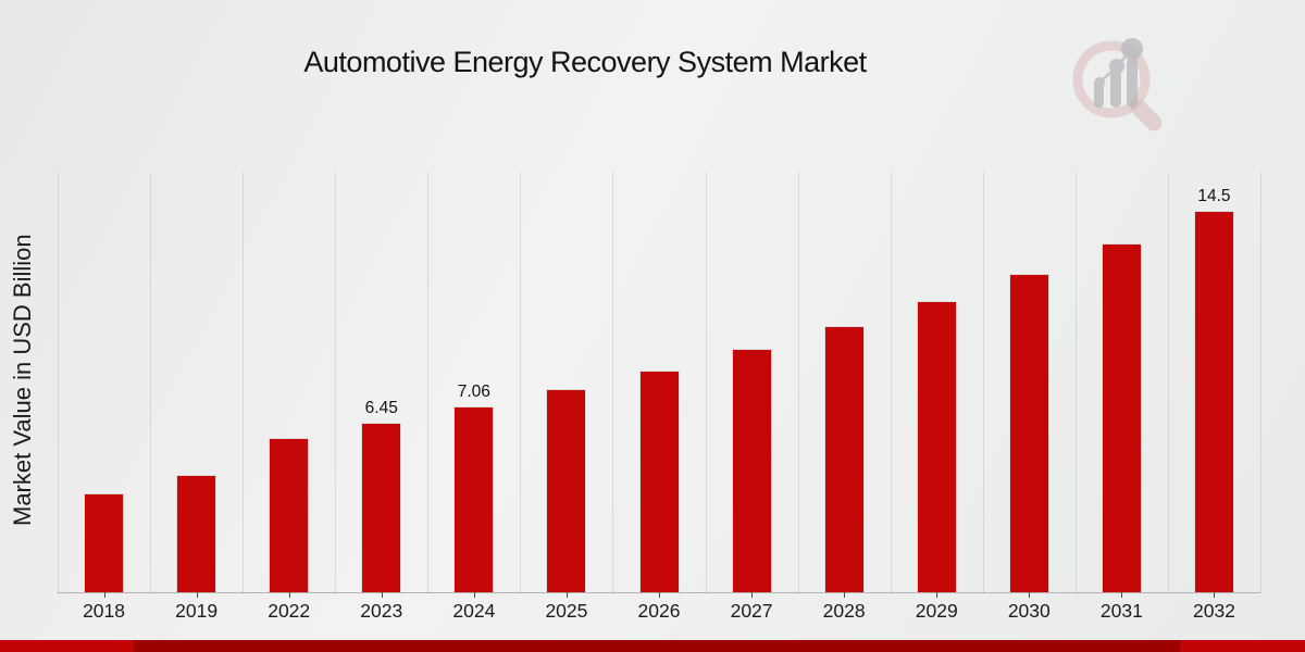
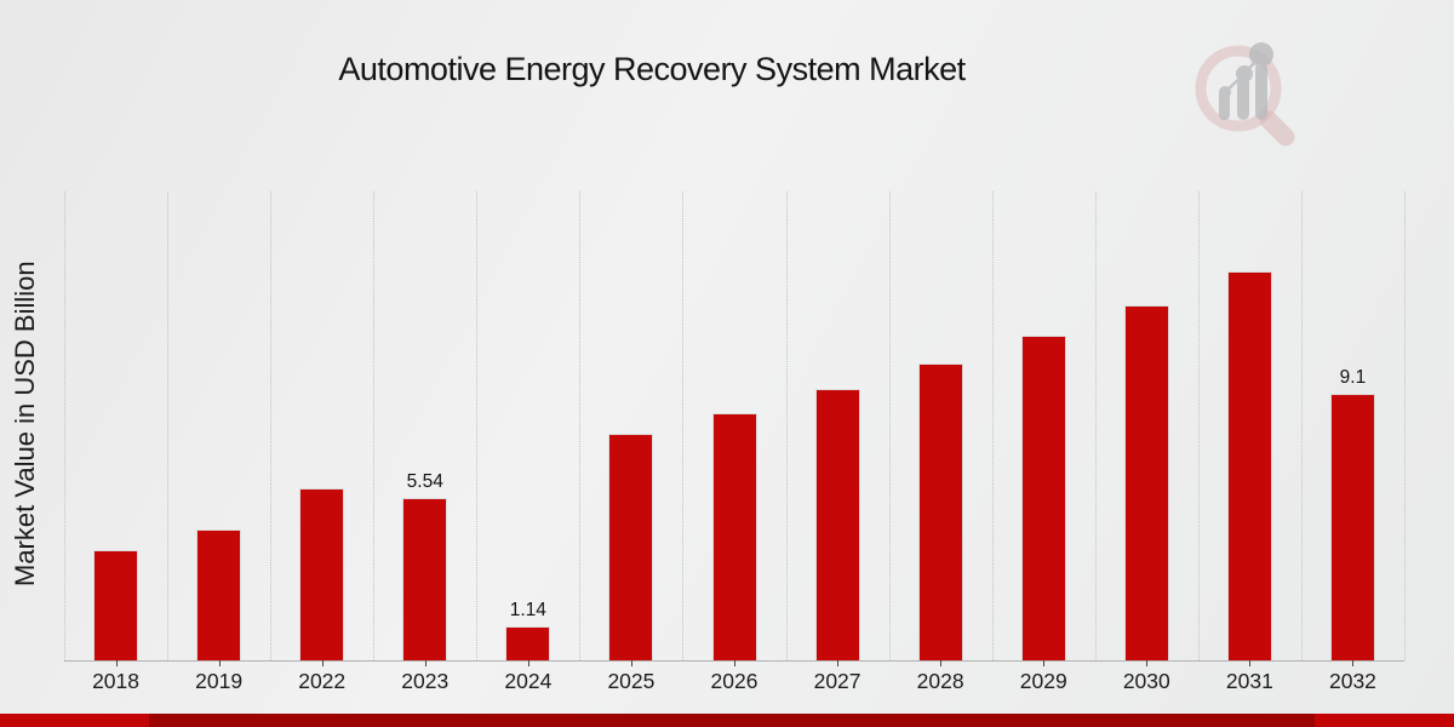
2023: 6.45 -> 5.54
2024: 7.06 -> 1.14
2032: 14.5 -> 9.1
